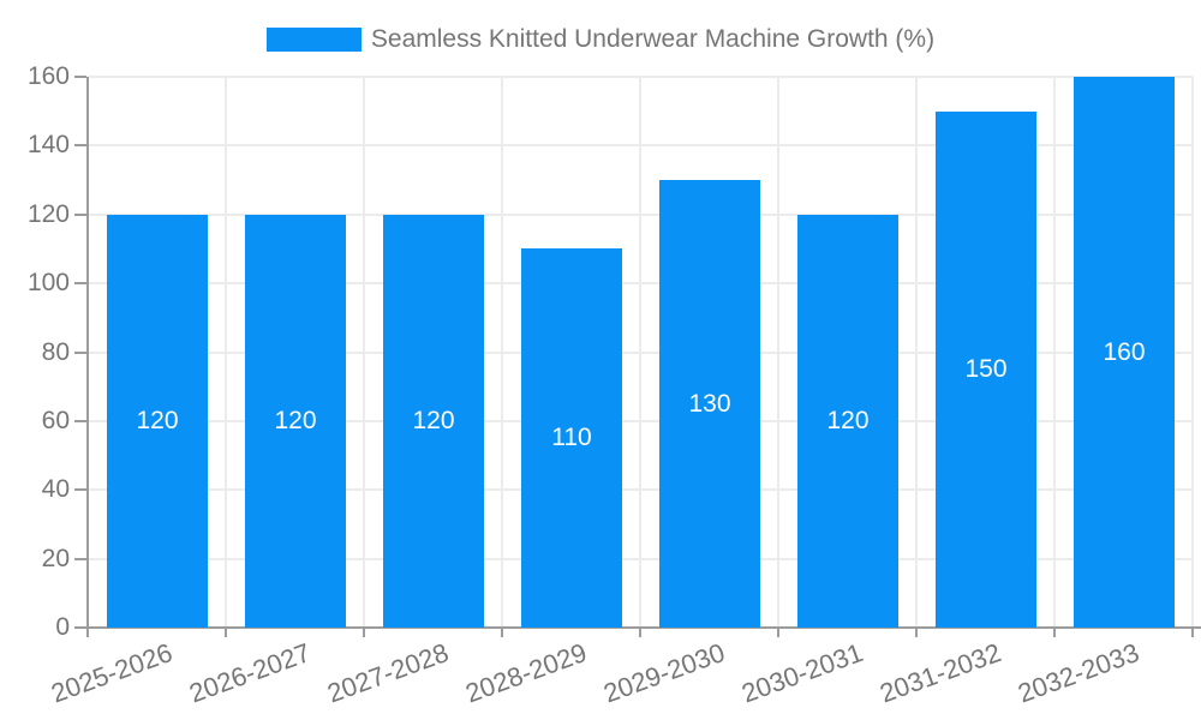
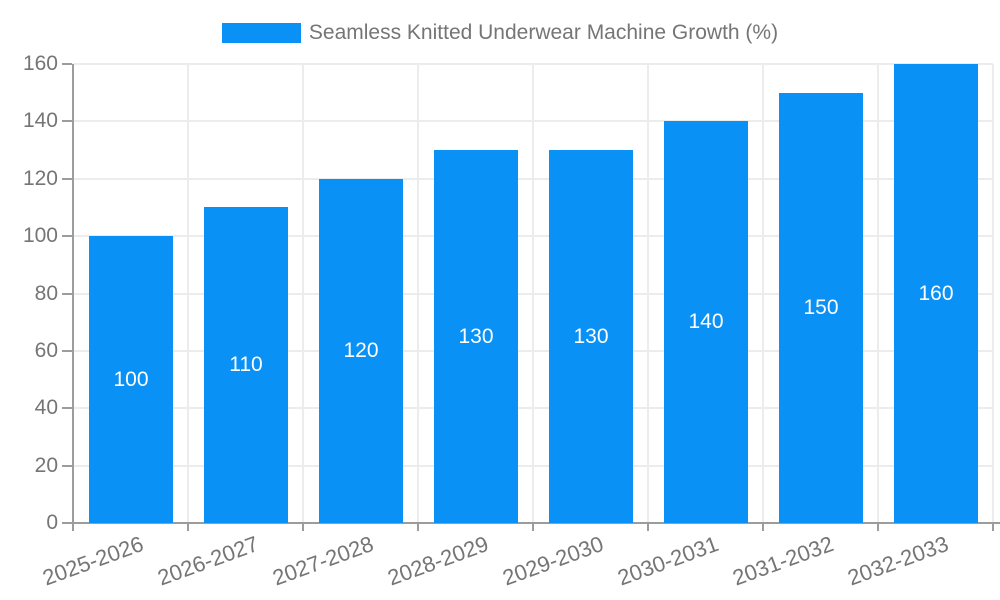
2025-2026: 120 -> 100
2026-2027: 120 -> 110
2028-2029: 110 -> 130
2030-2031: 120 -> 140
